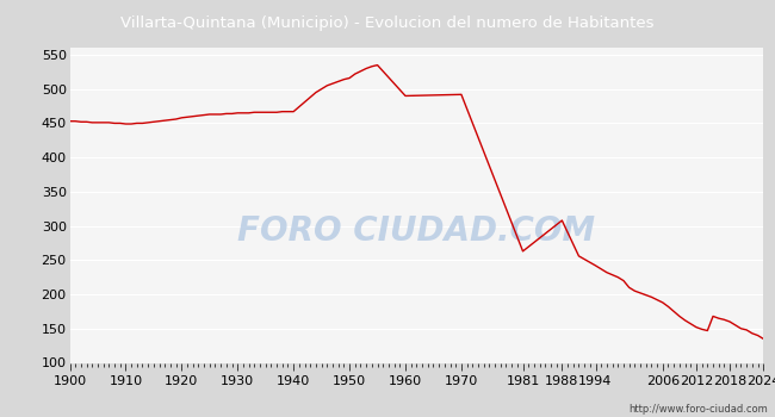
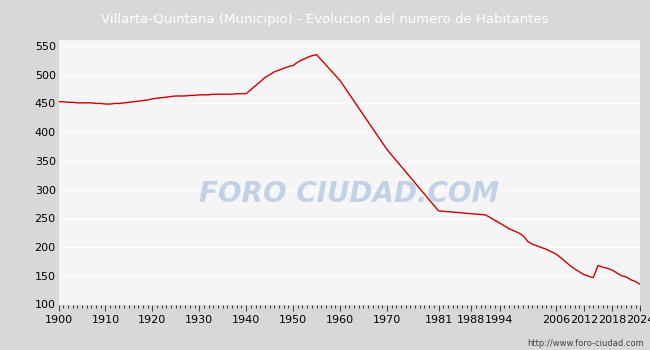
1970: 492 -> 370
1988: 308 -> 258
